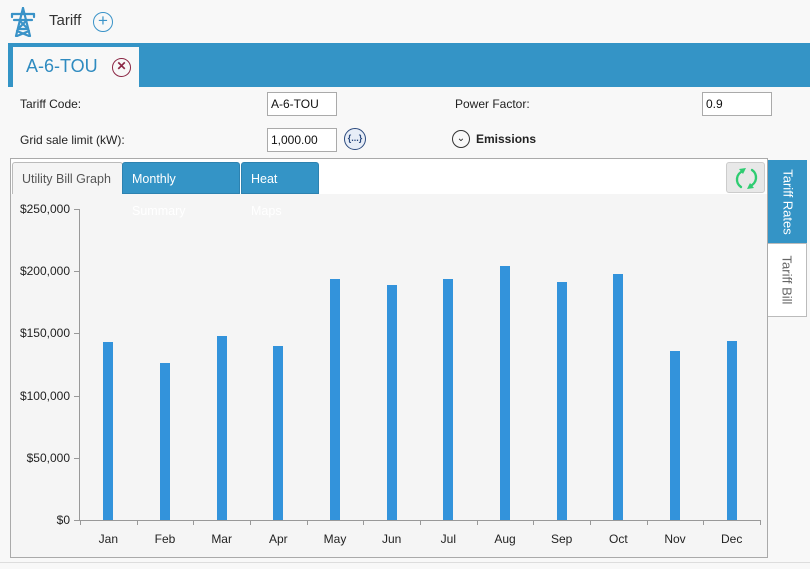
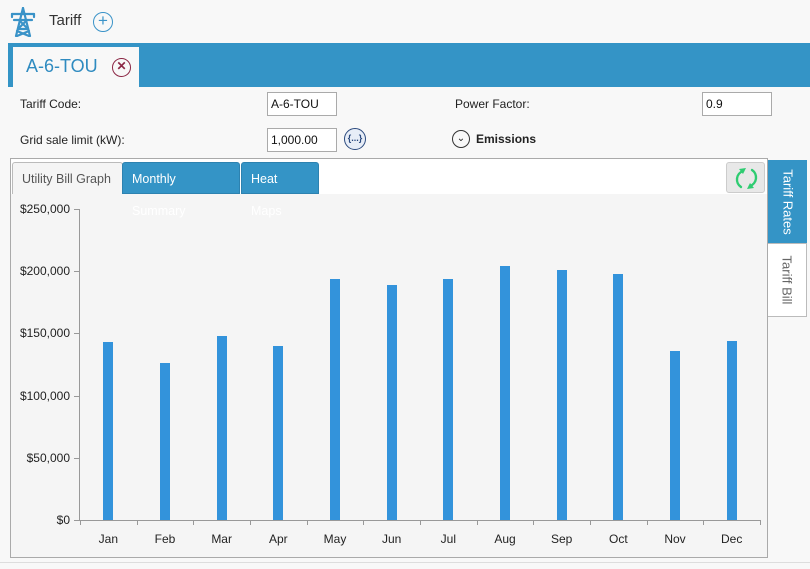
Sep: $191000 -> $201000
